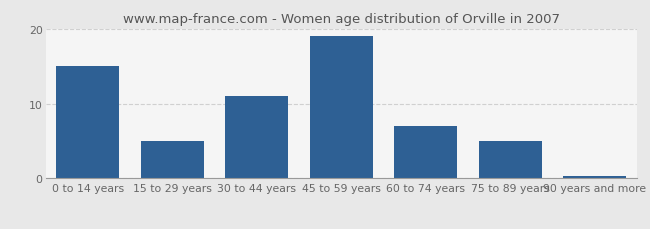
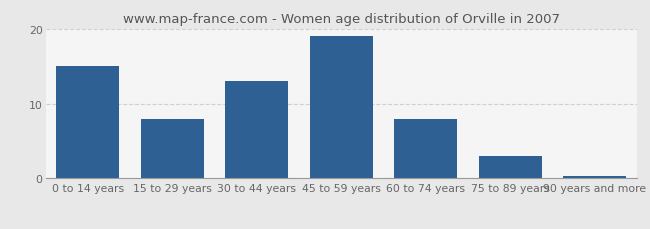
15 to 29 years: 5.0 -> 8.0
30 to 44 years: 11.0 -> 13.0
60 to 74 years: 7.0 -> 8.0
75 to 89 years: 5.0 -> 3.0
